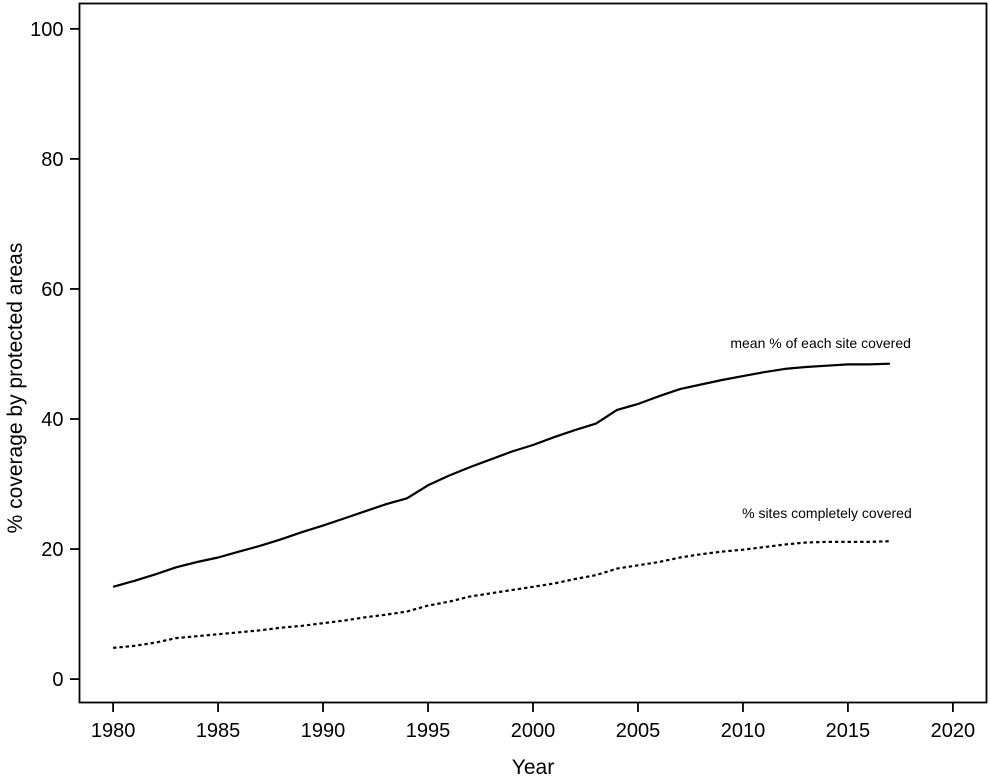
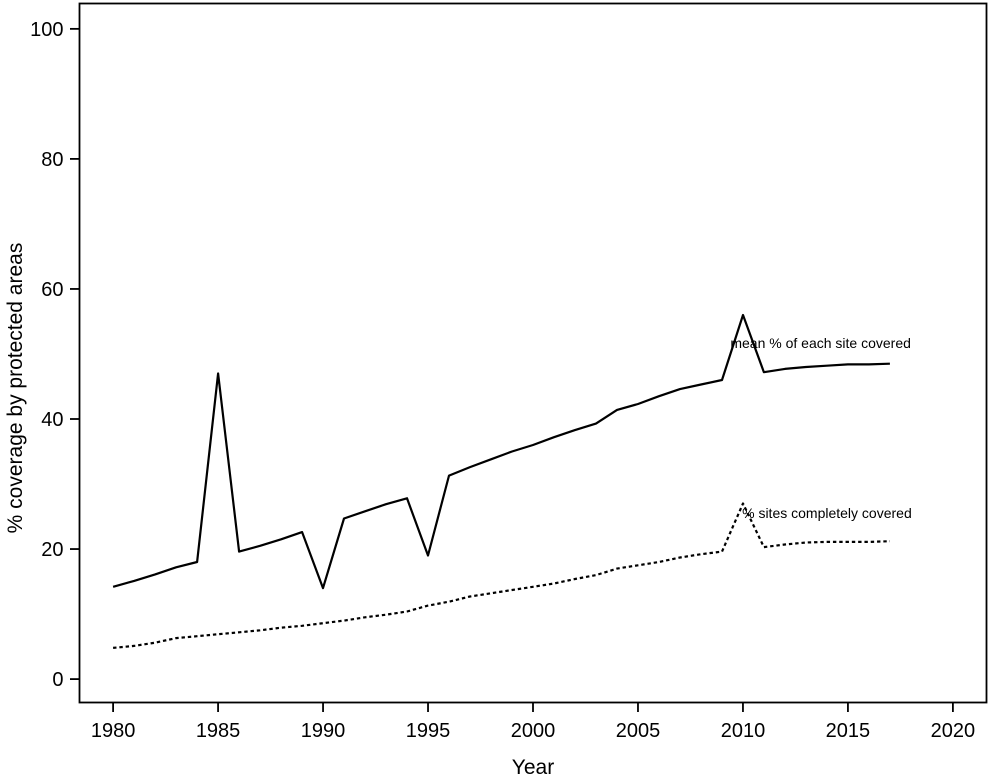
mean % of each site covered/1985: 19 -> 47
mean % of each site covered/1990: 24 -> 14
mean % of each site covered/1995: 30 -> 19
mean % of each site covered/2010: 47 -> 56
% sites completely covered/2010: 20 -> 27
